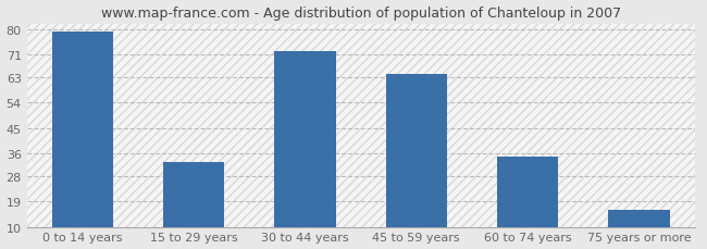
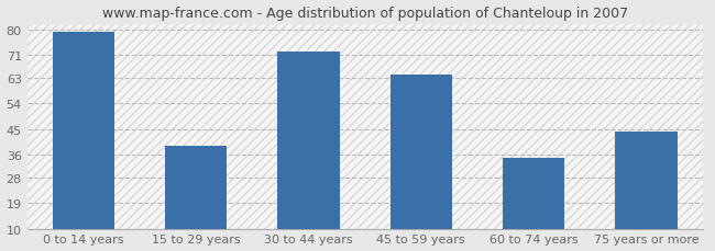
15 to 29 years: 33 -> 39
75 years or more: 16 -> 44
